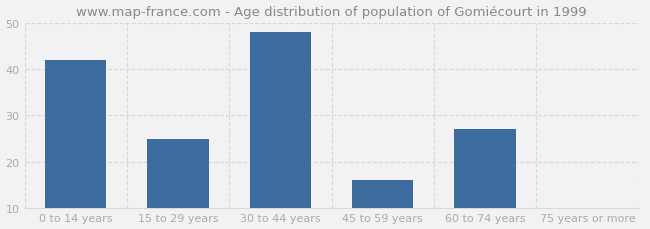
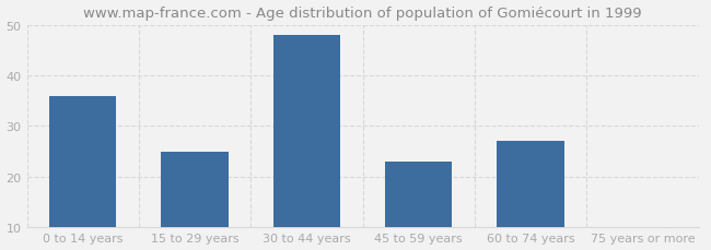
0 to 14 years: 42 -> 36
45 to 59 years: 16 -> 23
